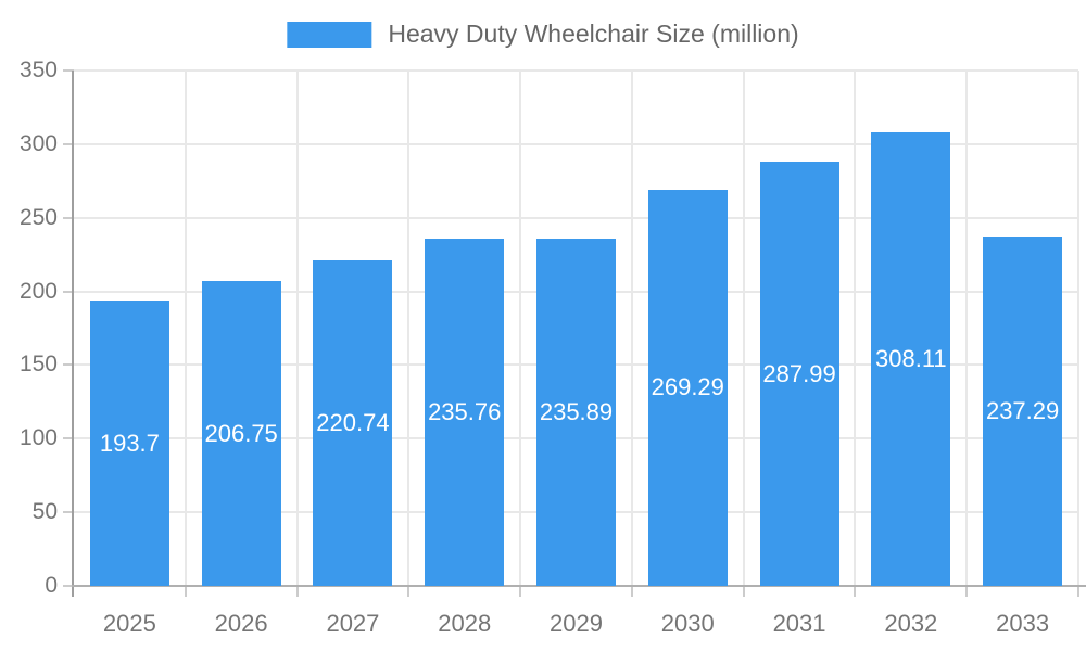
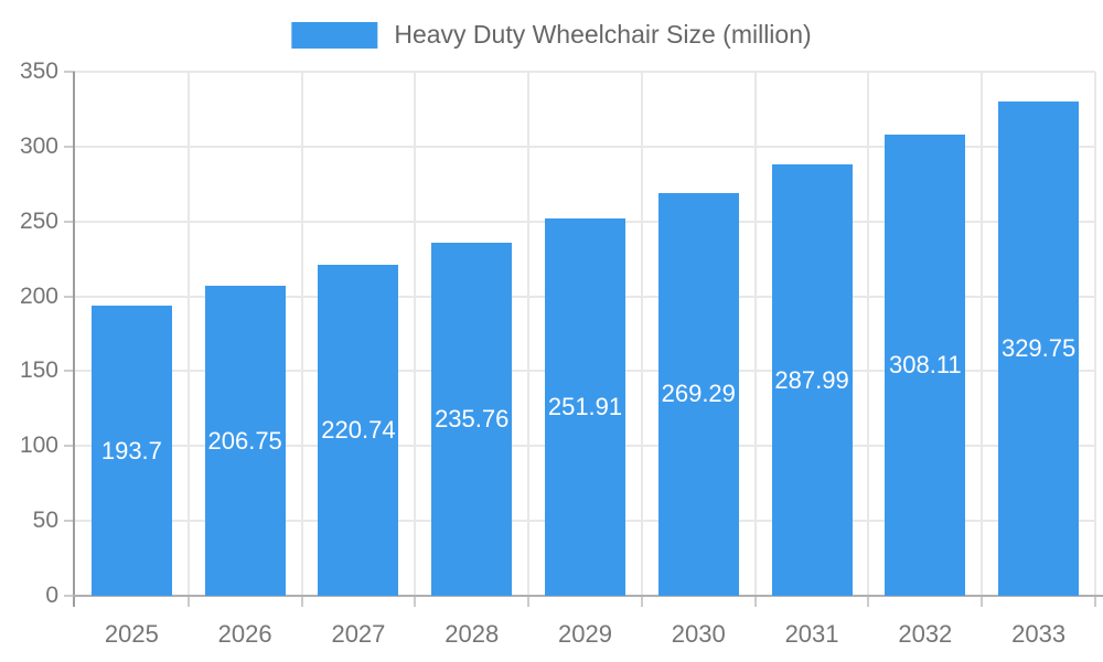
2029: 235.89 -> 251.91
2033: 237.29 -> 329.75
